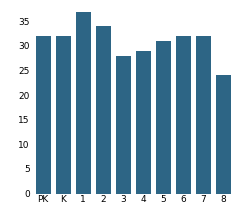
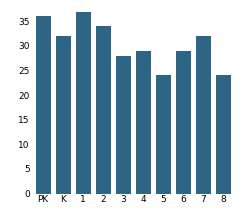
PK: 32 -> 36
5: 31 -> 24
6: 32 -> 29
